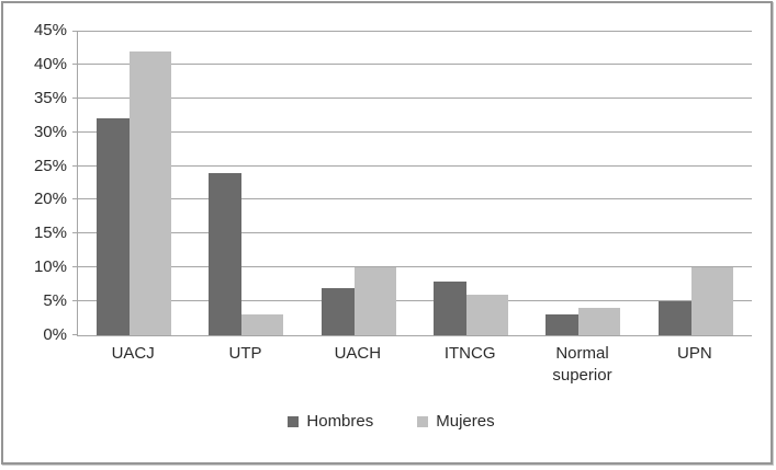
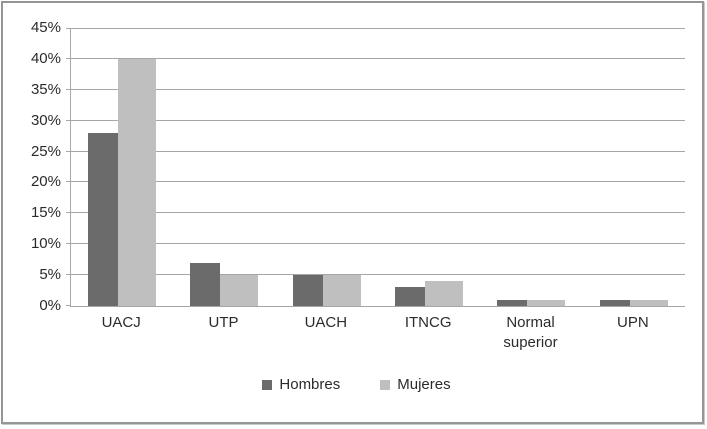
Hombres/UACJ: 32% -> 28%
Mujeres/UACJ: 42% -> 40%
Hombres/UTP: 24% -> 7%
Mujeres/UTP: 3% -> 5%
Hombres/UACH: 7% -> 5%
Mujeres/UACH: 10% -> 5%
Hombres/ITNCG: 8% -> 3%
Mujeres/ITNCG: 6% -> 4%
Hombres/Normal superior: 3% -> 1%
Mujeres/Normal superior: 4% -> 1%
Hombres/UPN: 5% -> 1%
Mujeres/UPN: 10% -> 1%
